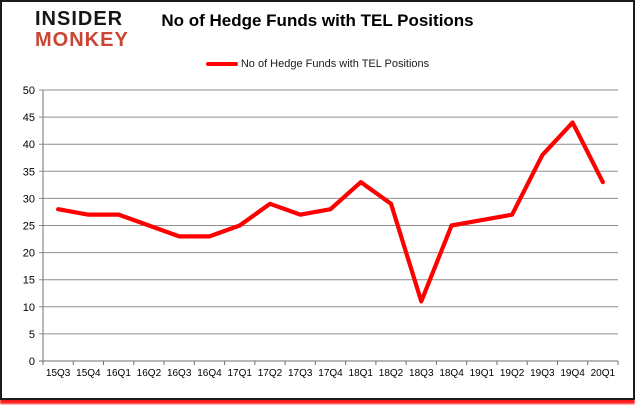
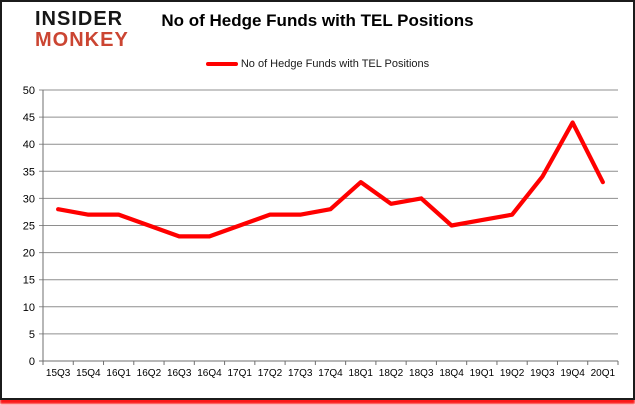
17Q2: 29 -> 27
18Q3: 11 -> 30
19Q3: 38 -> 34
